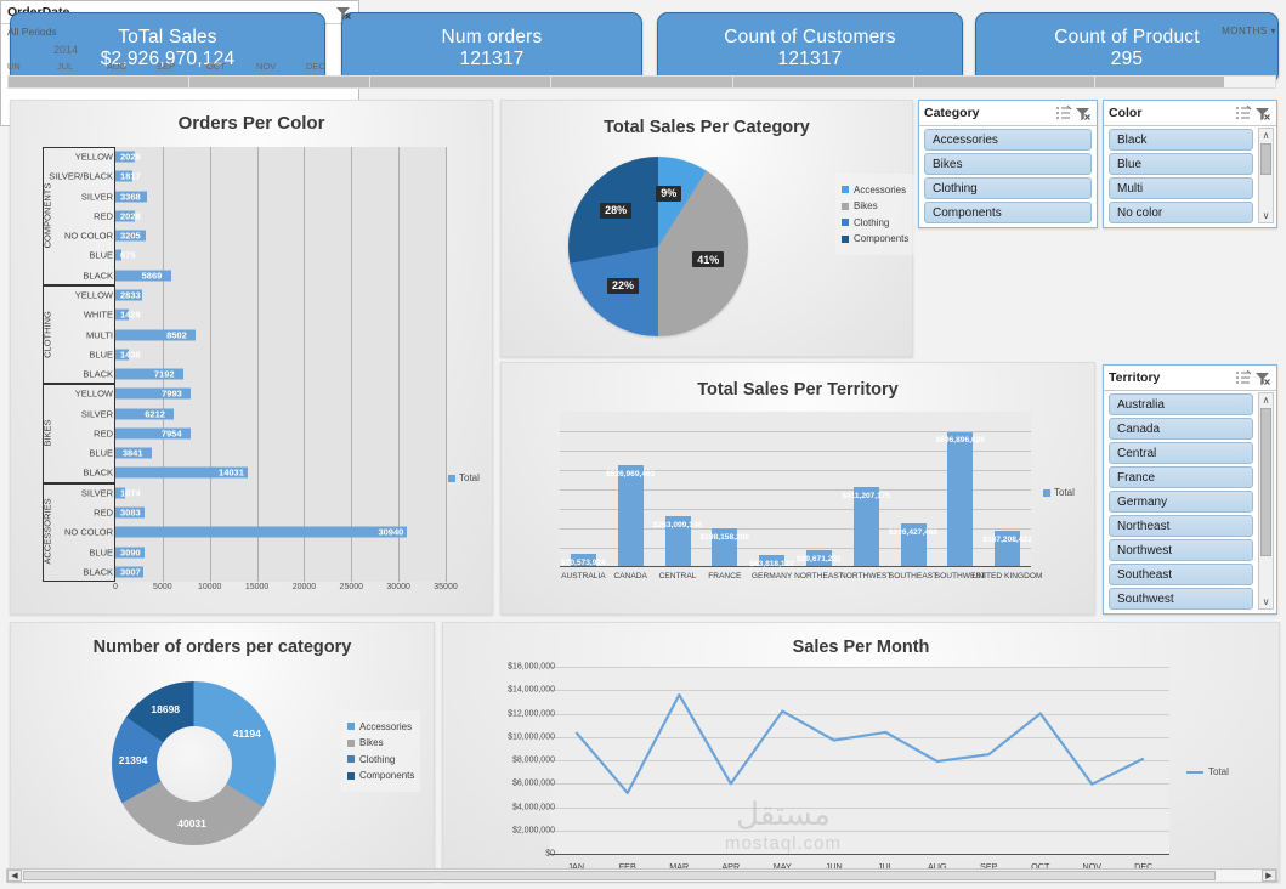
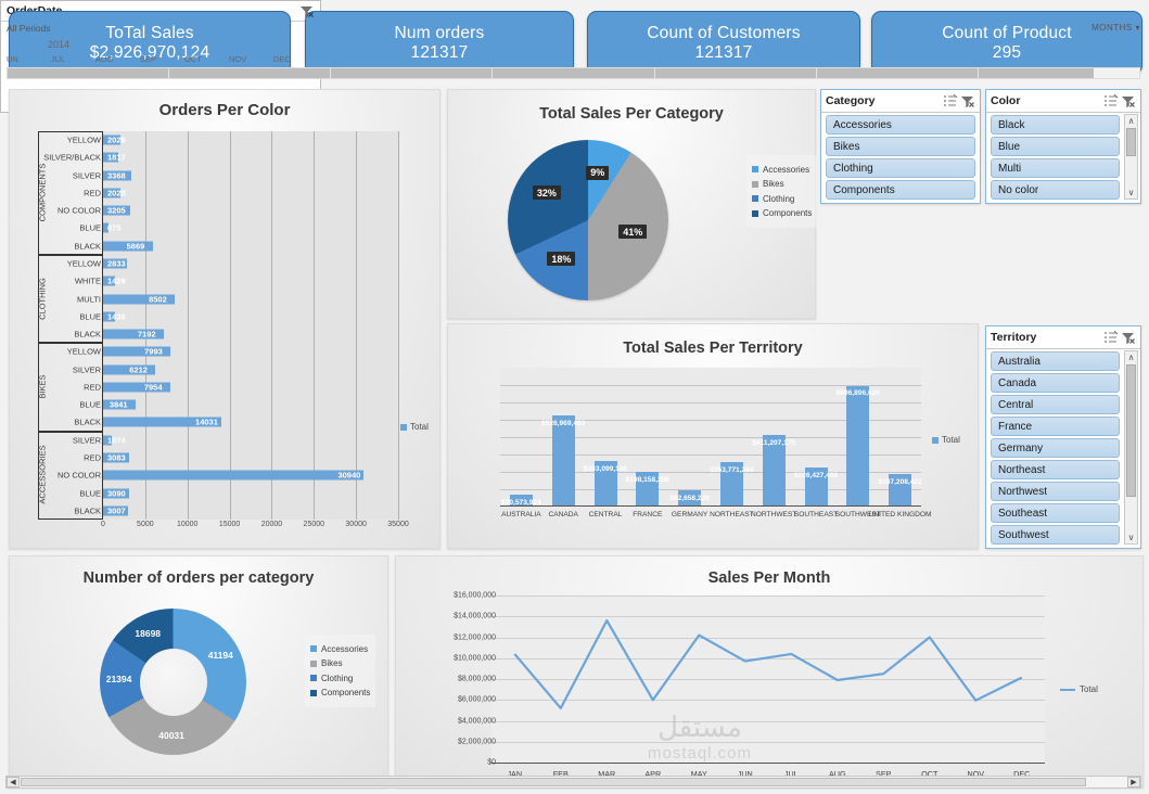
Total Sales Per Category/Clothing: 22% -> 18%
Total Sales Per Category/Components: 28% -> 32%
Total Sales Per Territory/GERMANY: $63,818,122 -> $92,658,226
Total Sales Per Territory/NORTHEAST: $89,671,281 -> $253,771,284
